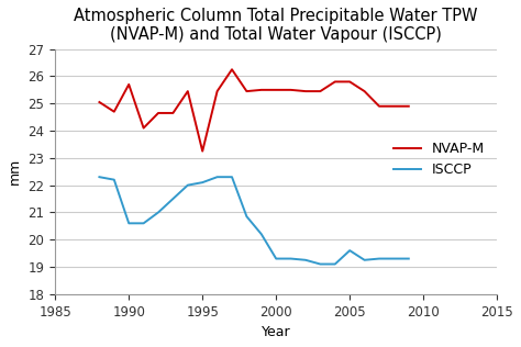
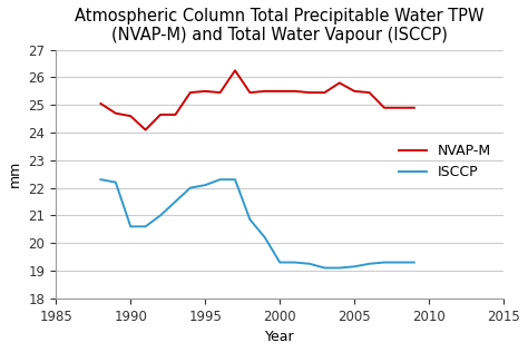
NVAP-M/1990: 25.70 -> 24.60
NVAP-M/1995: 23.25 -> 25.50
NVAP-M/2005: 25.80 -> 25.50
ISCCP/2005: 19.60 -> 19.15
